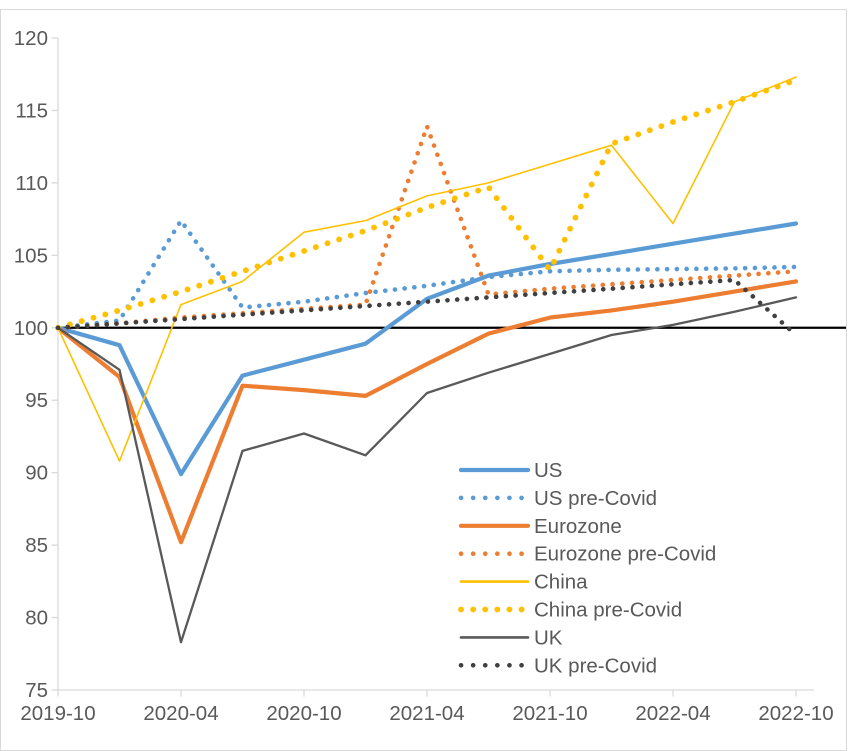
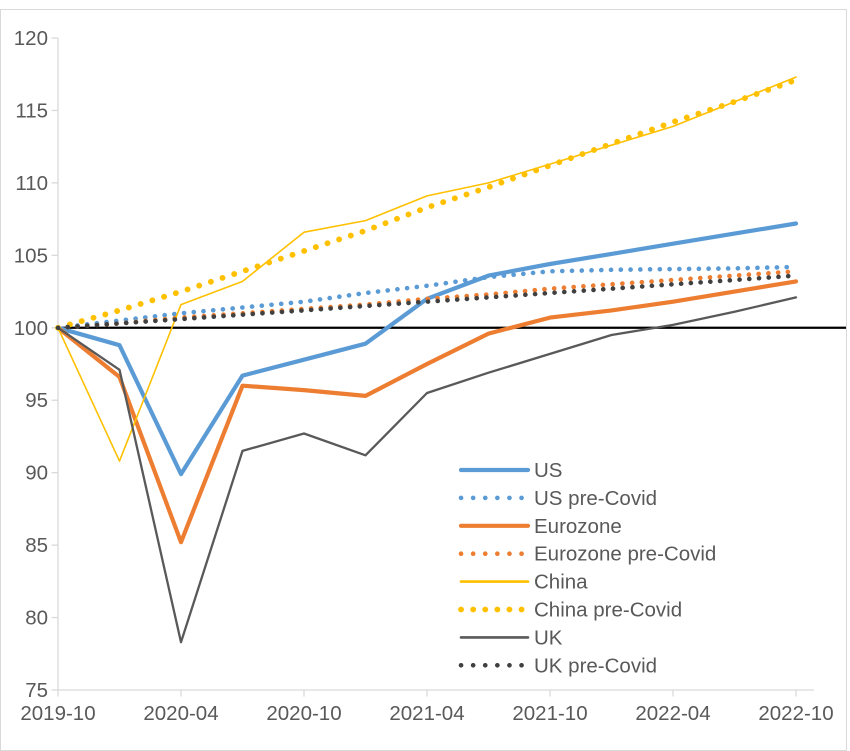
US pre-Covid/2020-04: 107.4 -> 101.0
Eurozone pre-Covid/2021-04: 113.9 -> 102.0
China pre-Covid/2021-10: 104.0 -> 111.2
China/2022-04: 107.2 -> 113.9
UK pre-Covid/2022-10: 99.5 -> 103.6
